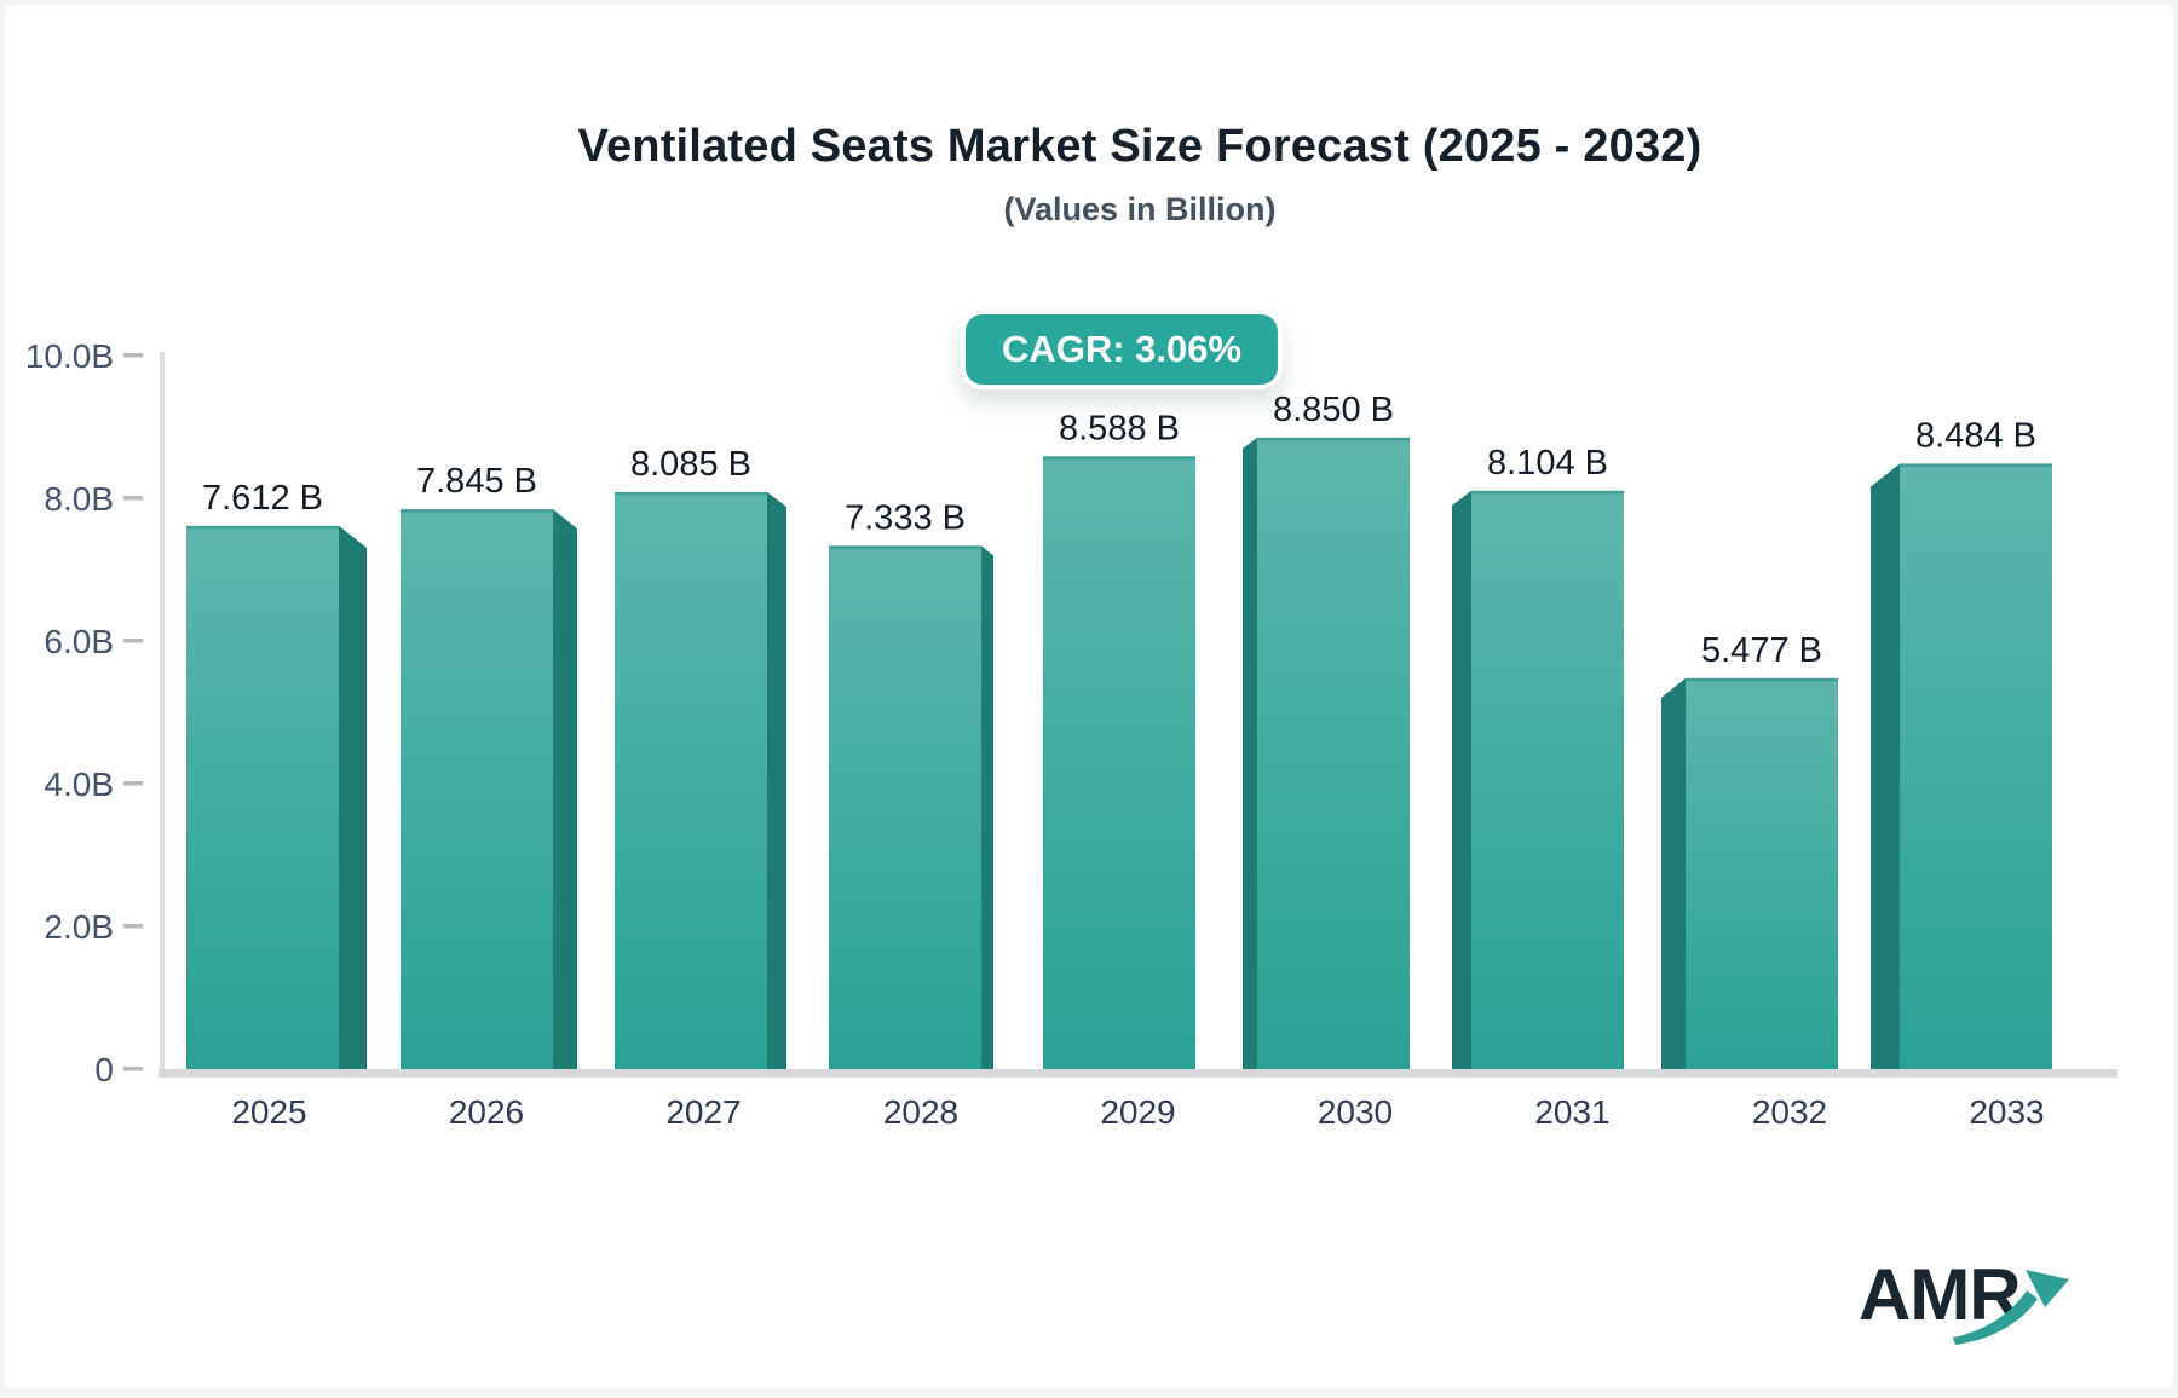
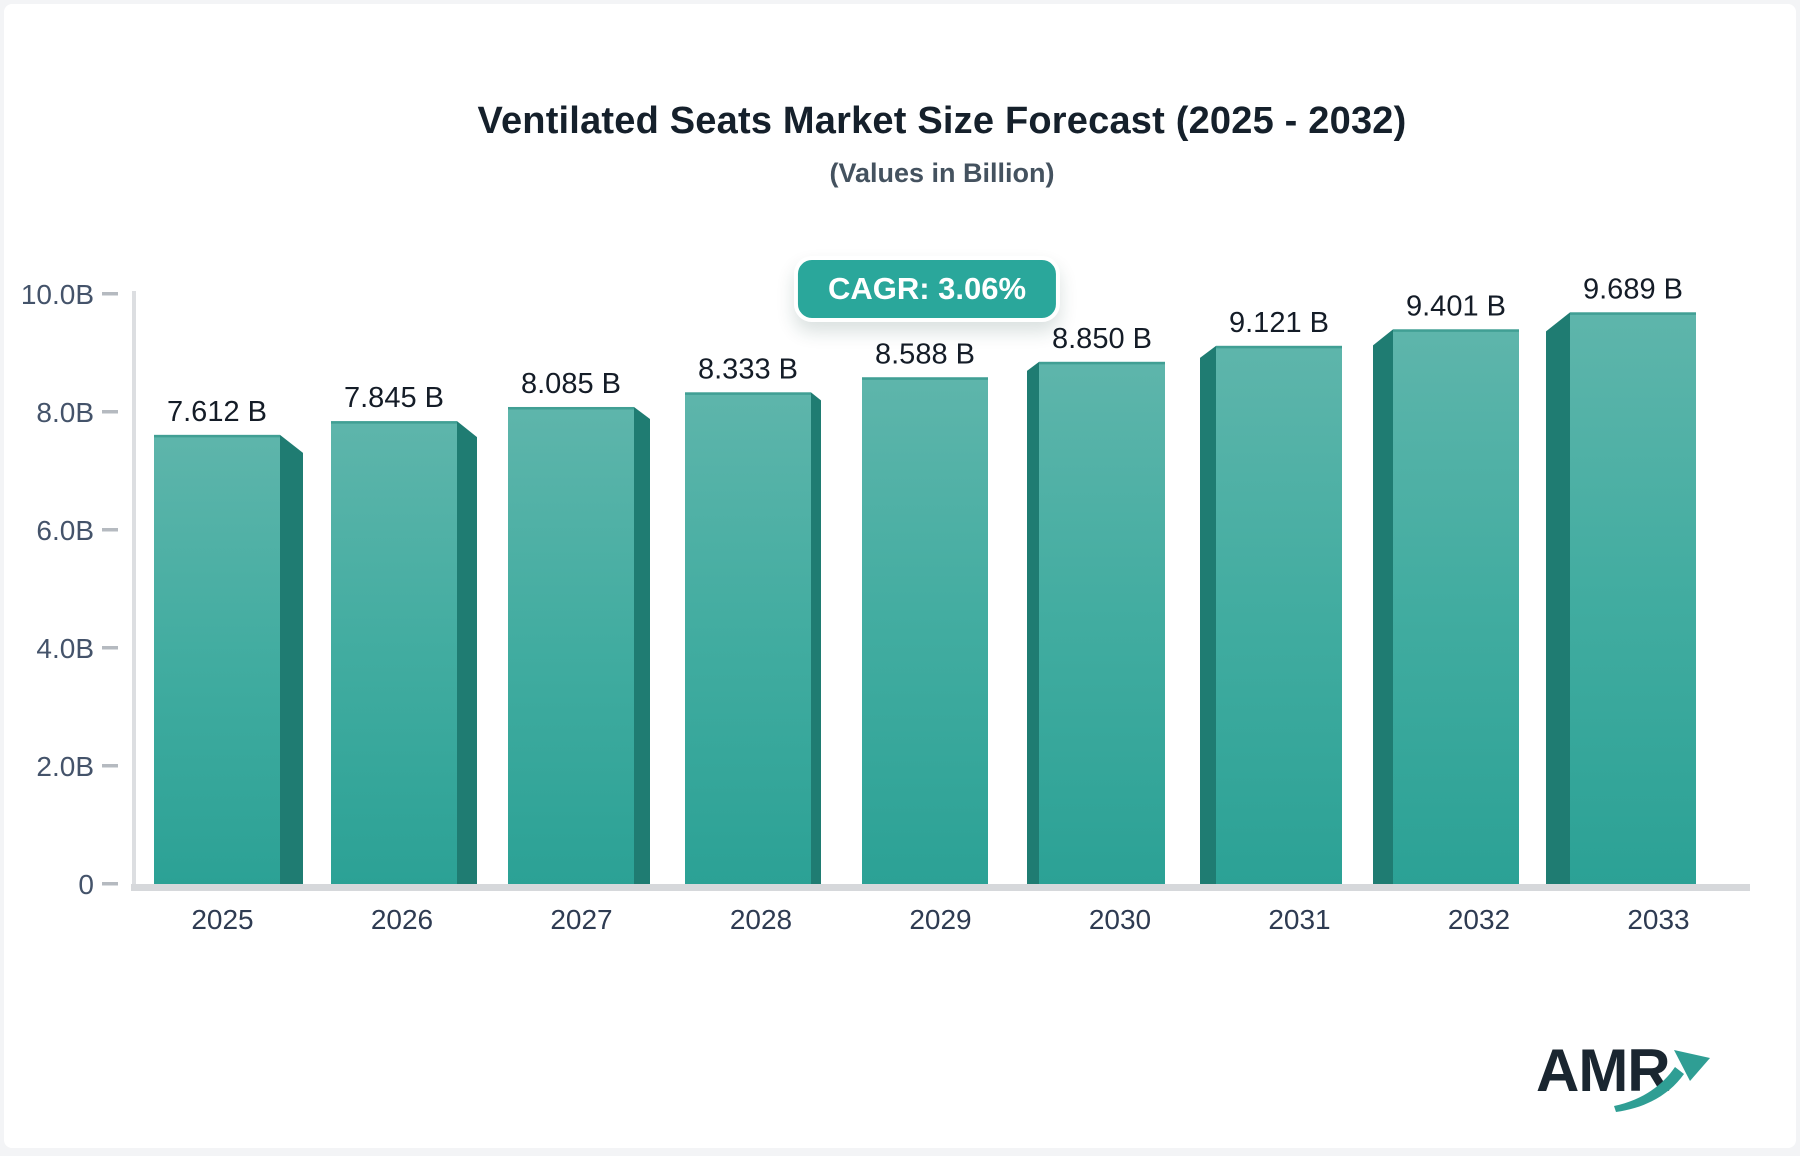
2028: 7.333 -> 8.333
2031: 8.104 -> 9.121
2032: 5.477 -> 9.401
2033: 8.484 -> 9.689
